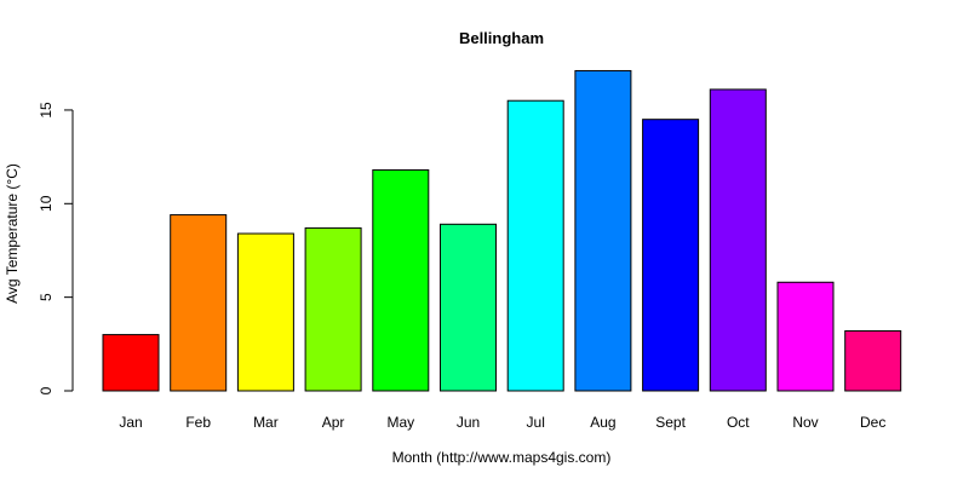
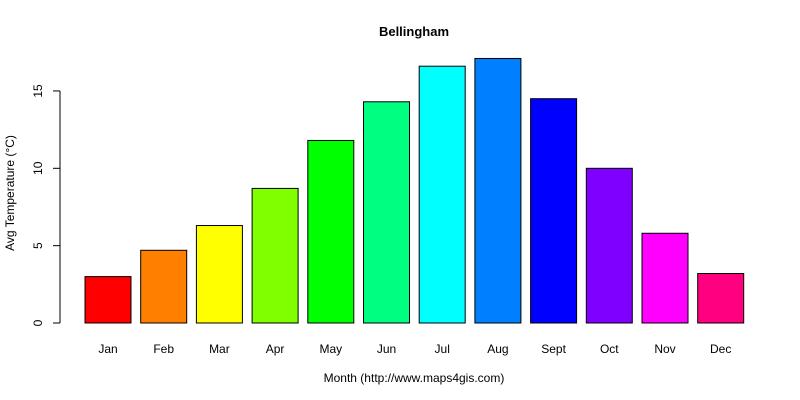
Feb: 9.4 -> 4.7
Mar: 8.4 -> 6.3
Jun: 8.9 -> 14.3
Jul: 15.5 -> 16.6
Oct: 16.1 -> 10.0
